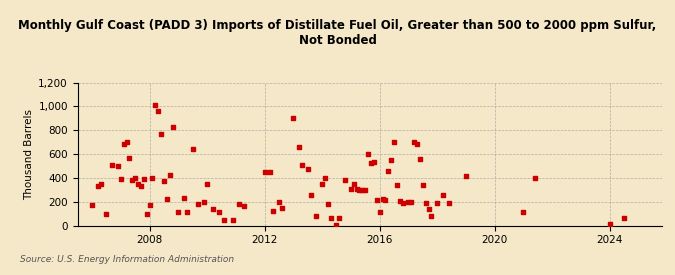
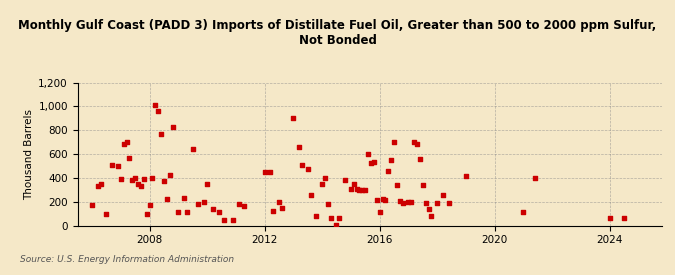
2024: 10 -> 60
